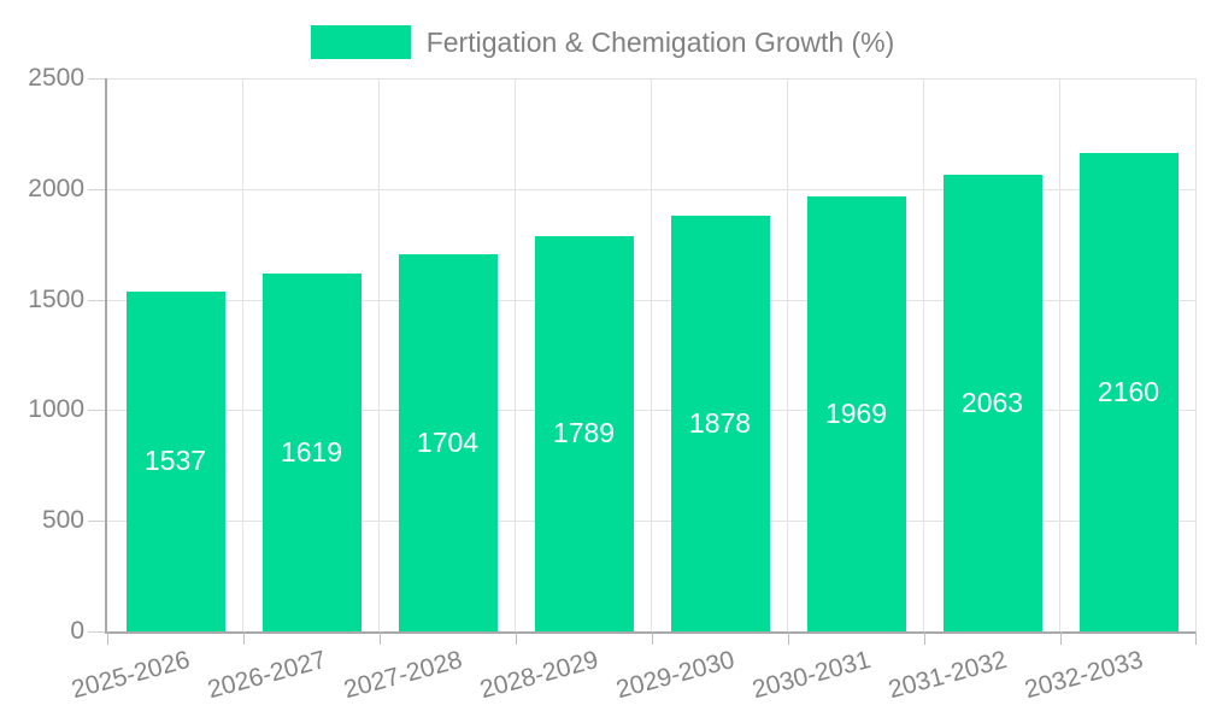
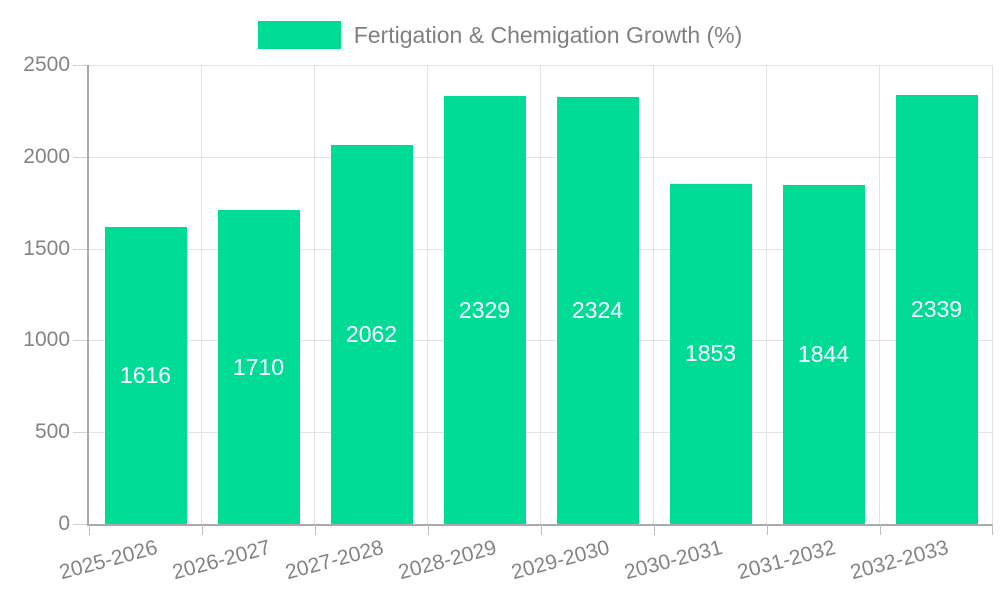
2025-2026: 1537 -> 1616
2026-2027: 1619 -> 1710
2027-2028: 1704 -> 2062
2028-2029: 1789 -> 2329
2029-2030: 1878 -> 2324
2030-2031: 1969 -> 1853
2031-2032: 2063 -> 1844
2032-2033: 2160 -> 2339
